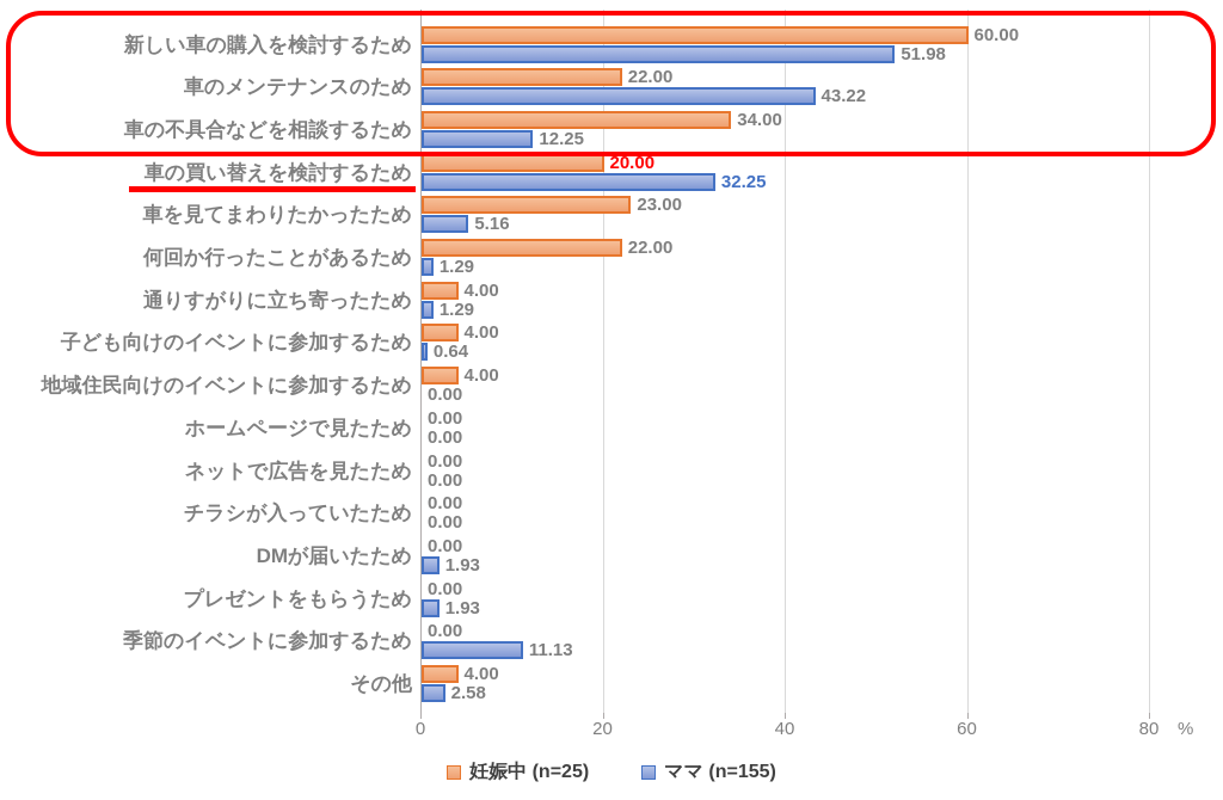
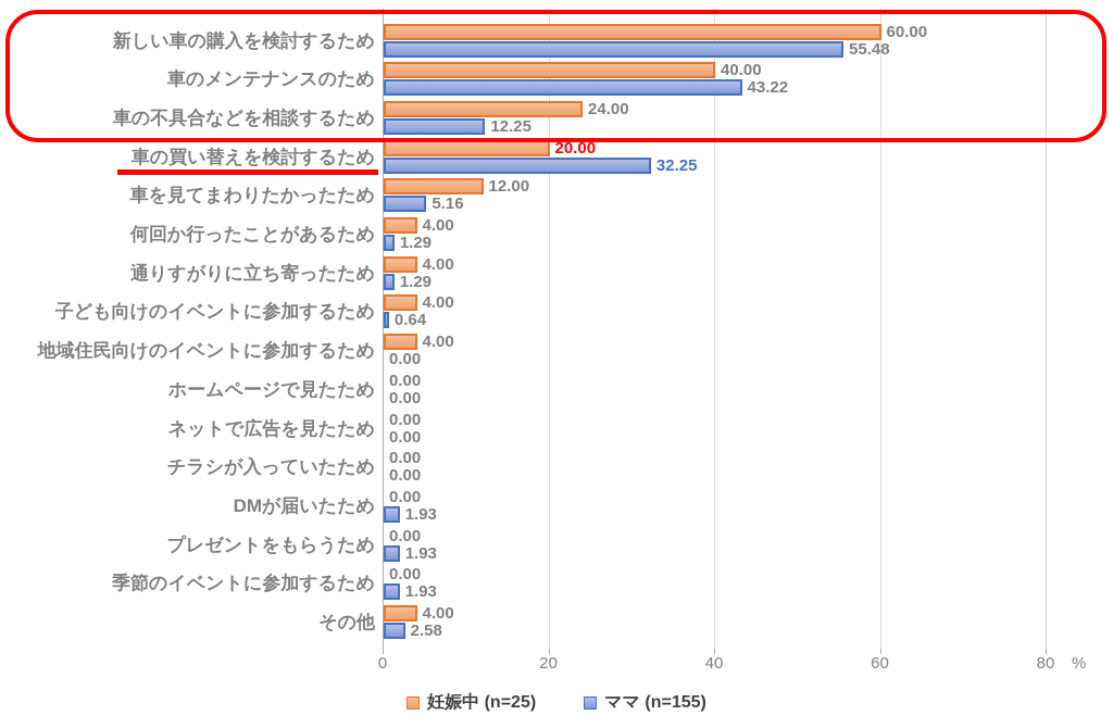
ママ (n=155)/新しい車の購入を検討するため: 51.98 -> 55.48
妊娠中 (n=25)/車のメンテナンスのため: 22.00 -> 40.00
妊娠中 (n=25)/車の不具合などを相談するため: 34.00 -> 24.00
妊娠中 (n=25)/車を見てまわりたかったため: 23.00 -> 12.00
妊娠中 (n=25)/何回か行ったことがあるため: 22.00 -> 4.00
ママ (n=155)/季節のイベントに参加するため: 11.13 -> 1.93
